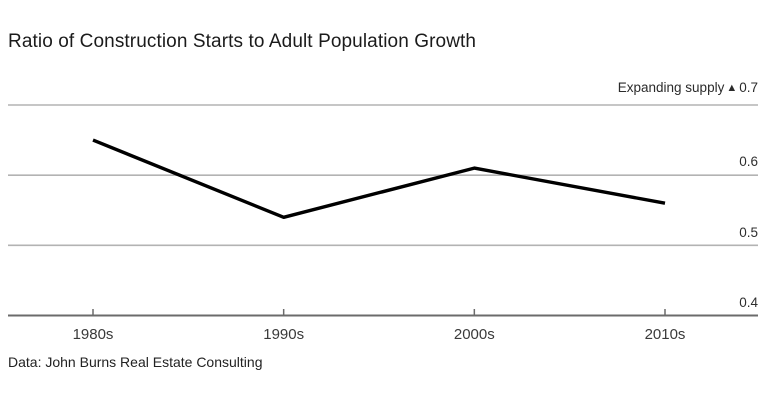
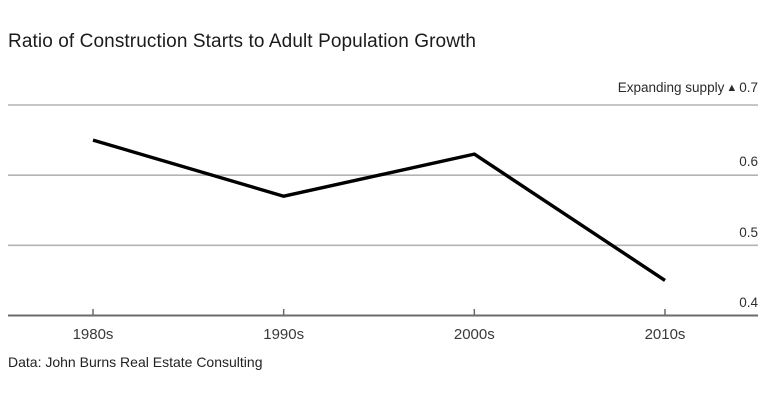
1990s: 0.54 -> 0.57
2000s: 0.61 -> 0.63
2010s: 0.56 -> 0.45
